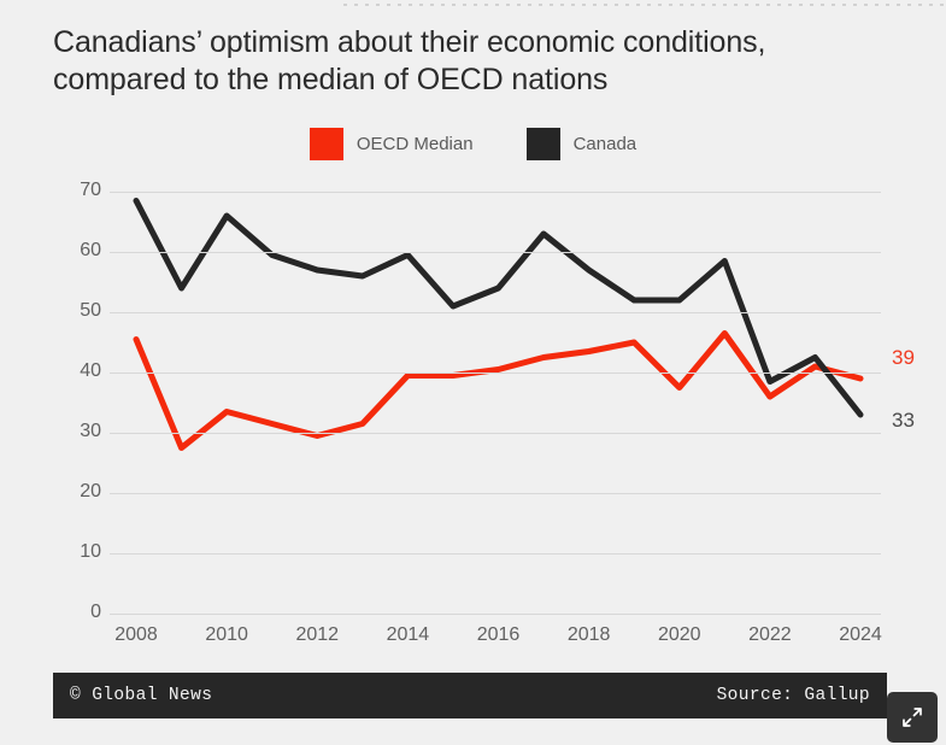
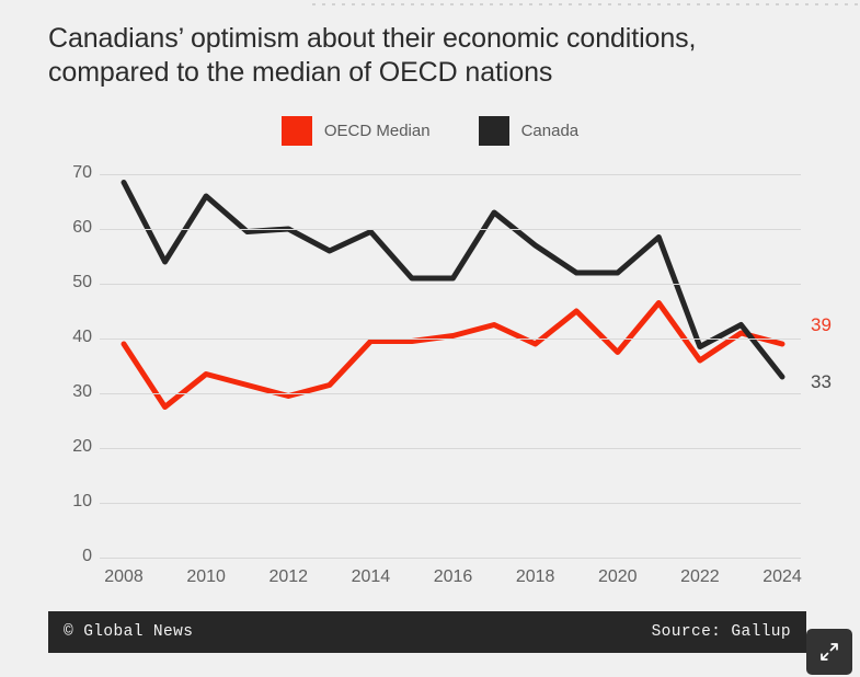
OECD Median/2008: 46 -> 39
Canada/2012: 57 -> 60
Canada/2016: 54 -> 51
OECD Median/2018: 44 -> 39
